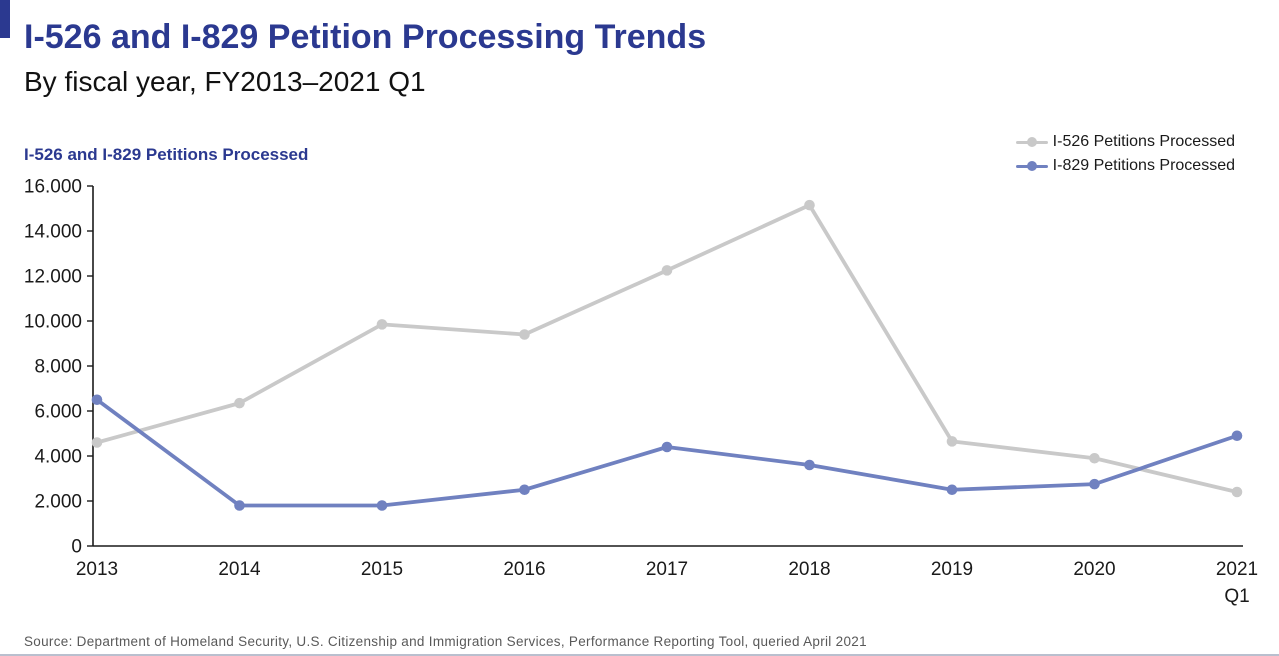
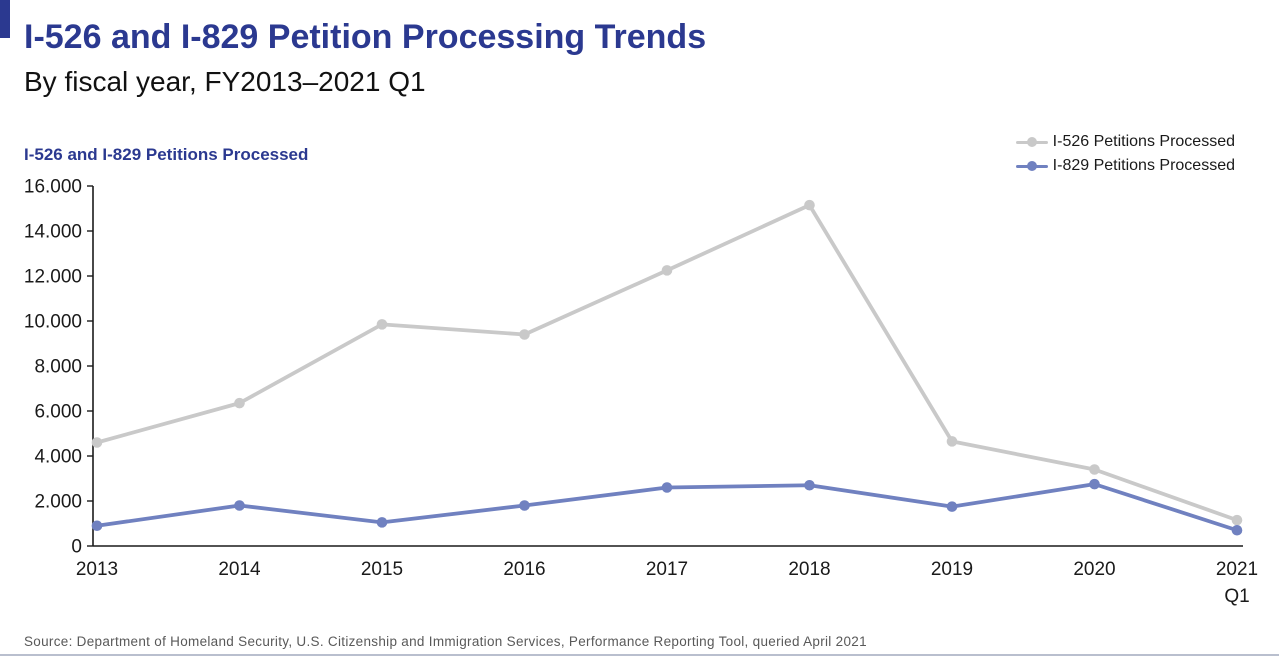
I-829 Petitions Processed/2013: 6500 -> 900
I-829 Petitions Processed/2015: 1800 -> 1000
I-829 Petitions Processed/2016: 2500 -> 1800
I-829 Petitions Processed/2017: 4400 -> 2600
I-829 Petitions Processed/2018: 3600 -> 2700
I-829 Petitions Processed/2019: 2500 -> 1800
I-526 Petitions Processed/2020: 3900 -> 3400
I-526 Petitions Processed/2021 Q1: 2400 -> 1200
I-829 Petitions Processed/2021 Q1: 4900 -> 700
